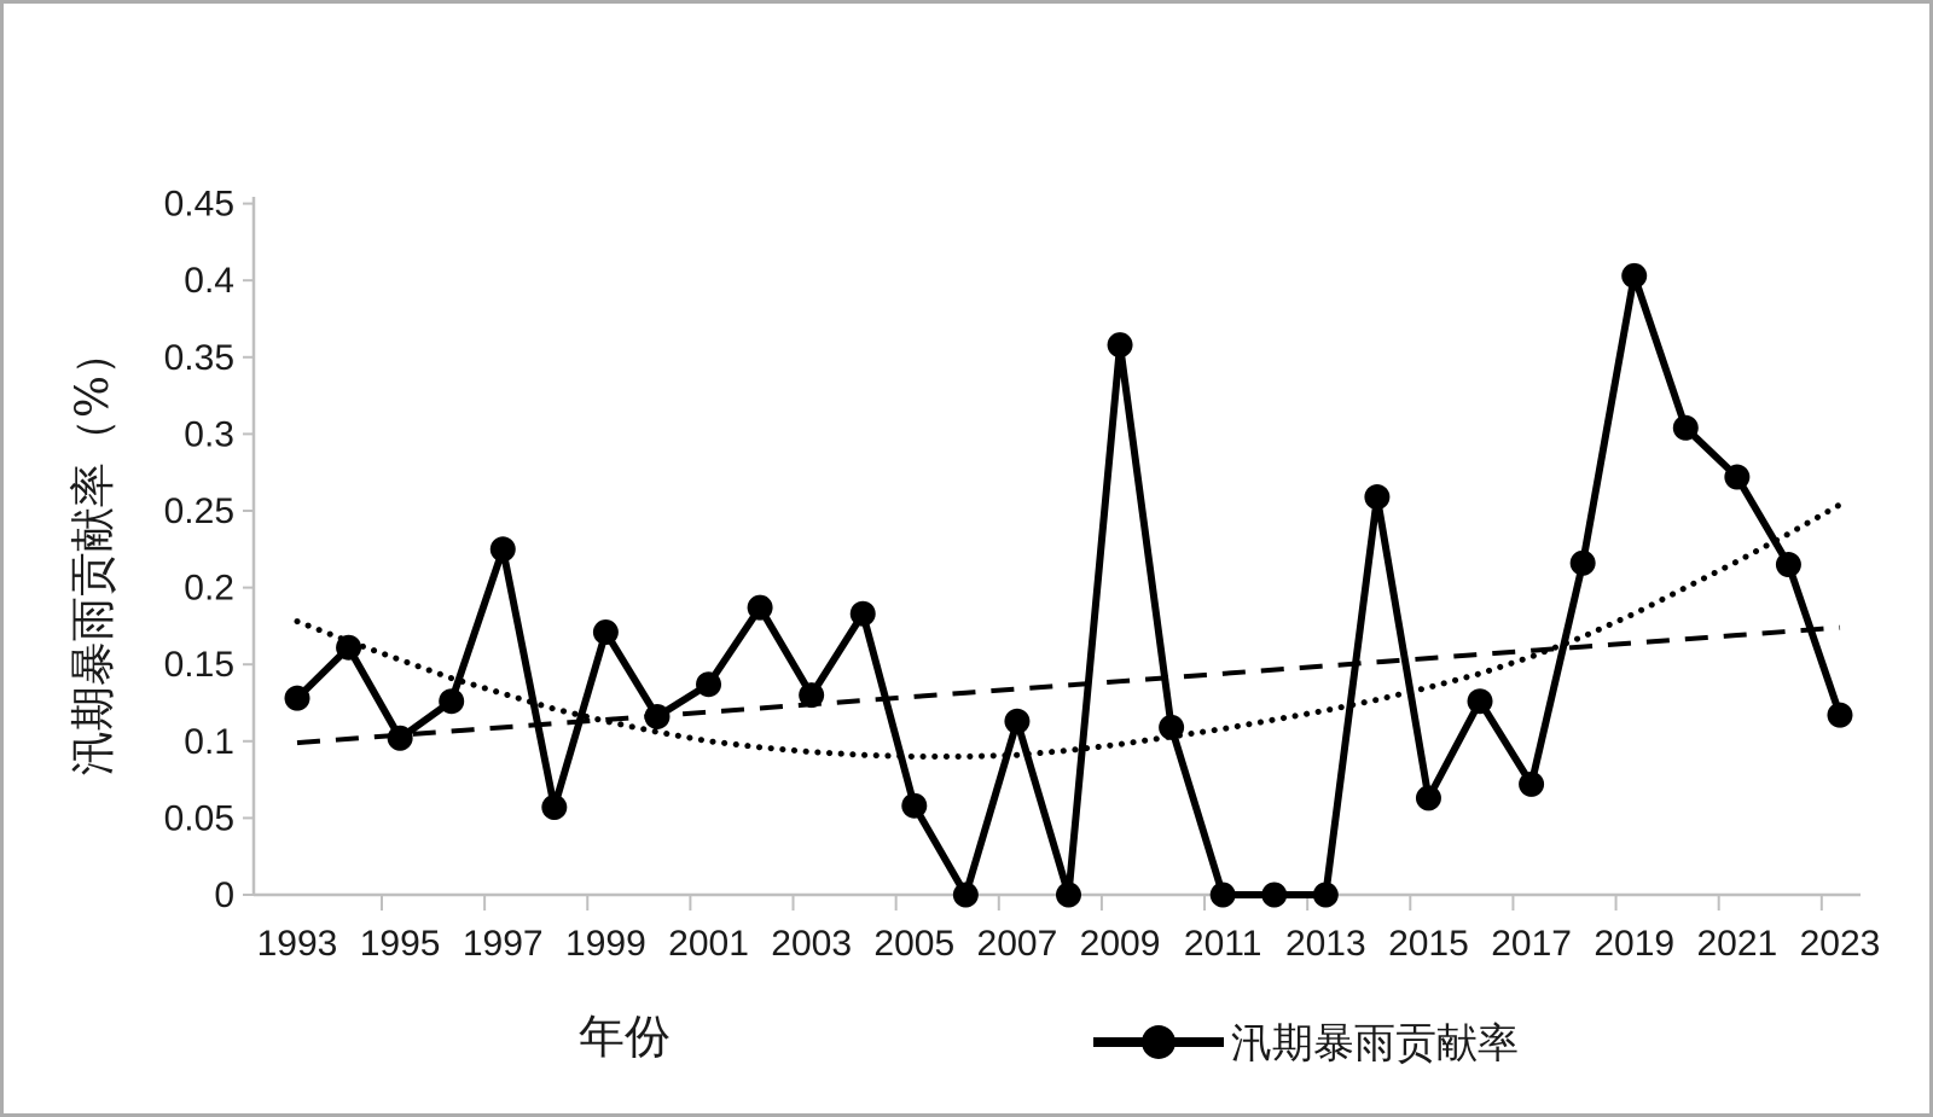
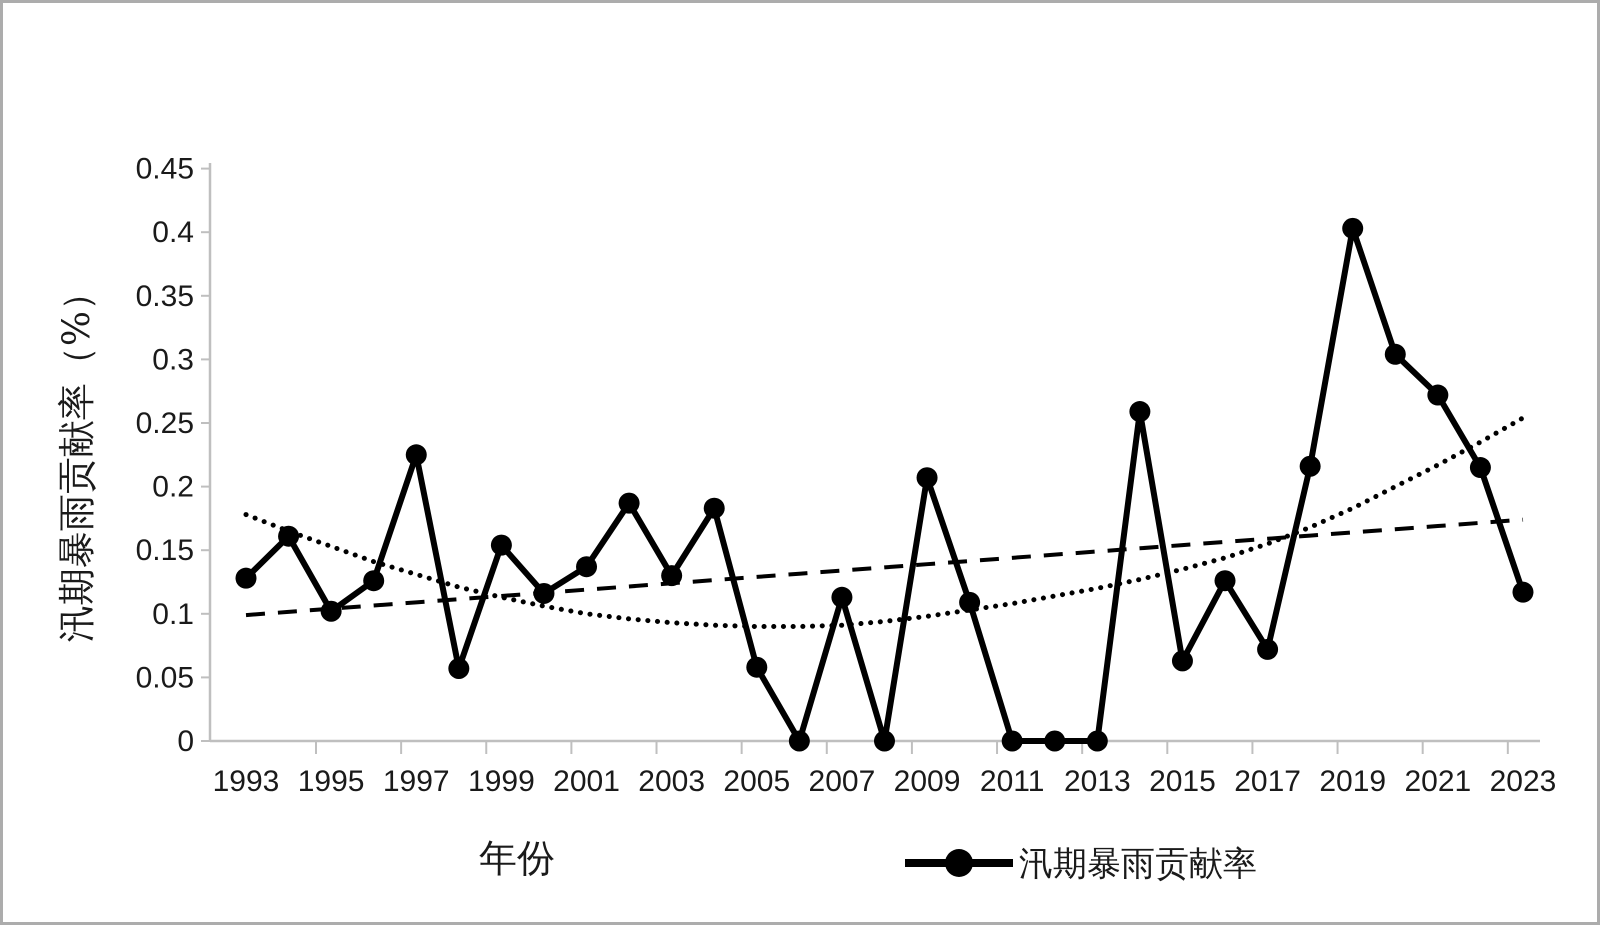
汛期暴雨贡献率/1999: 0.171 -> 0.154
汛期暴雨贡献率/2009: 0.358 -> 0.207
